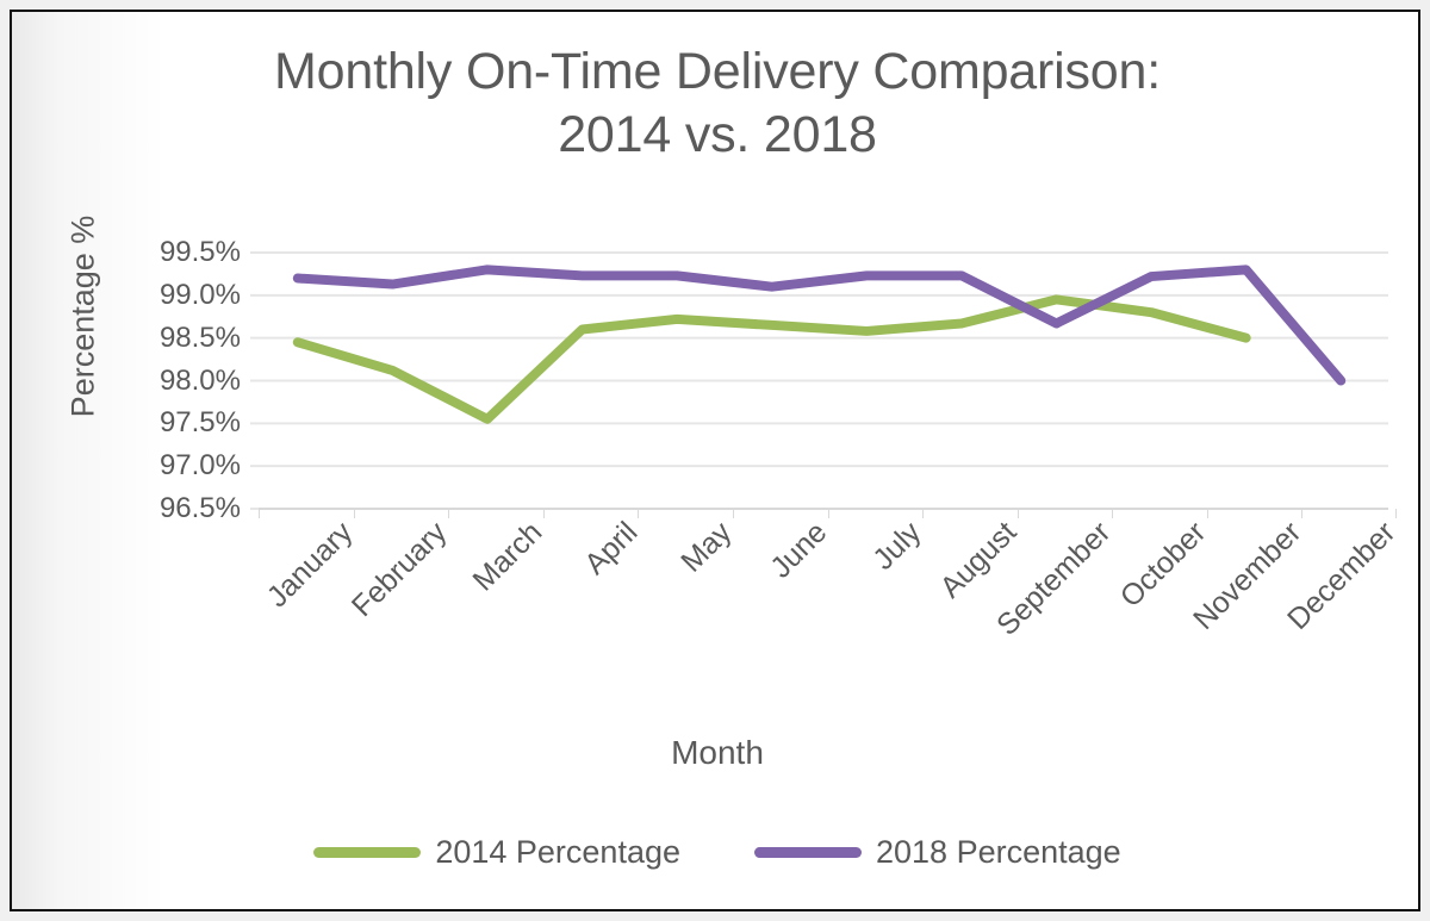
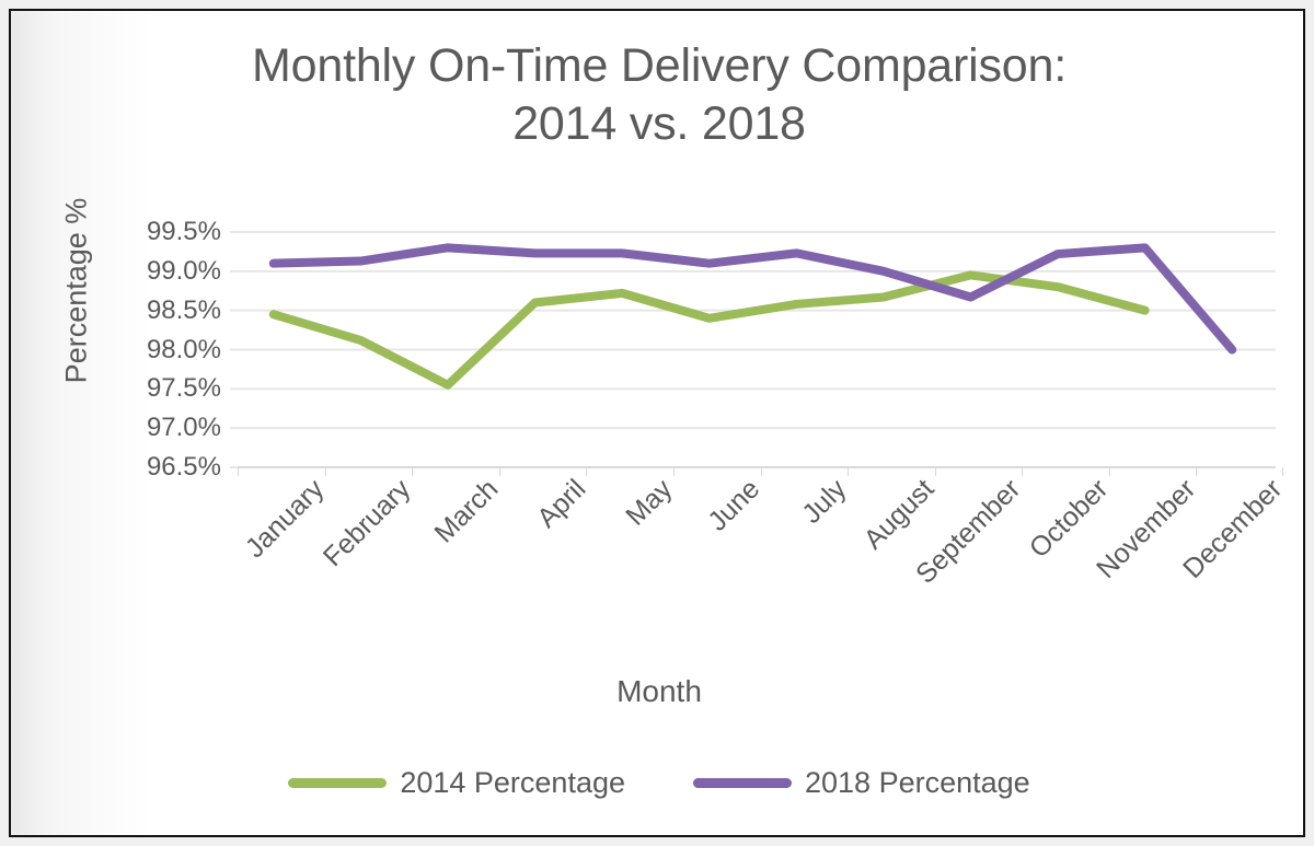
2018 Percentage/January: 99.2% -> 99.1%
2014 Percentage/June: 98.7% -> 98.4%
2018 Percentage/August: 99.2% -> 99.0%
